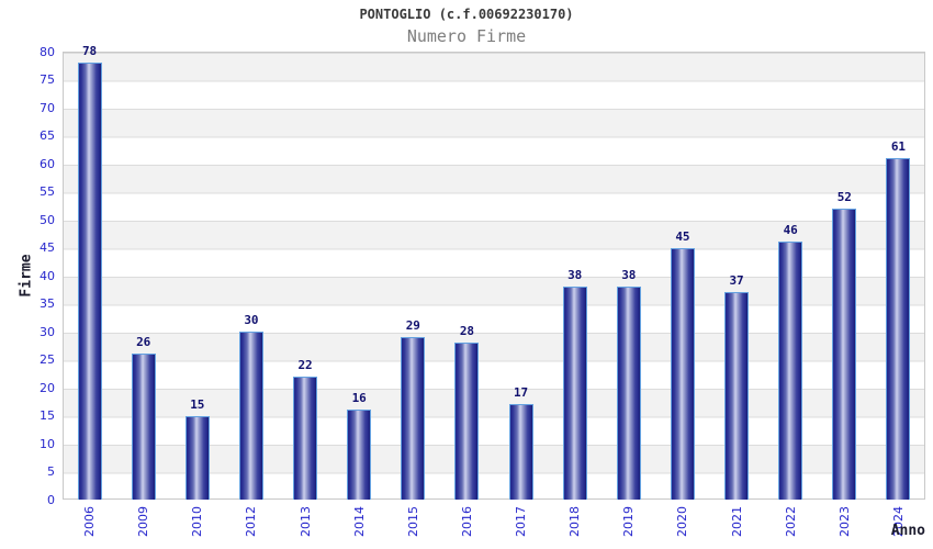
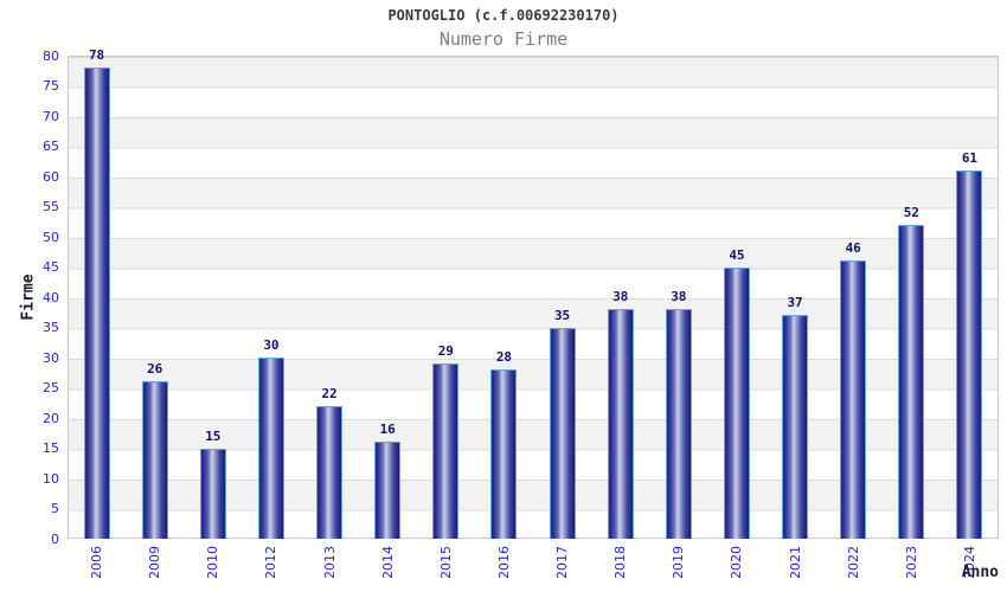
2017: 17 -> 35
